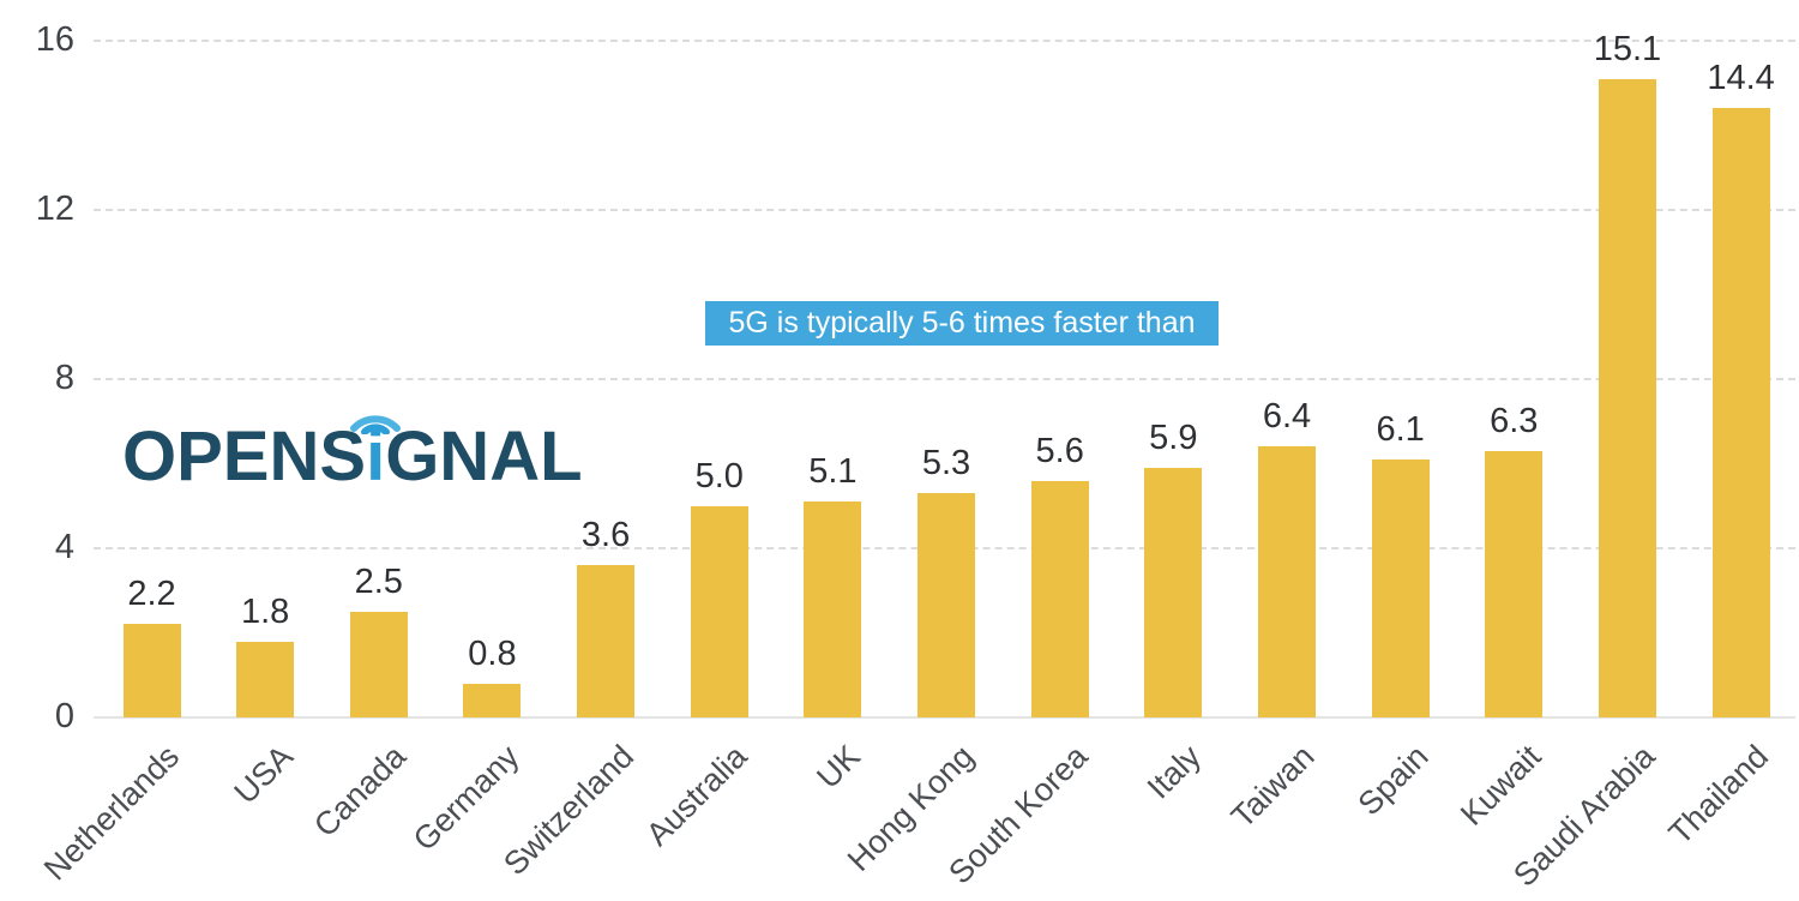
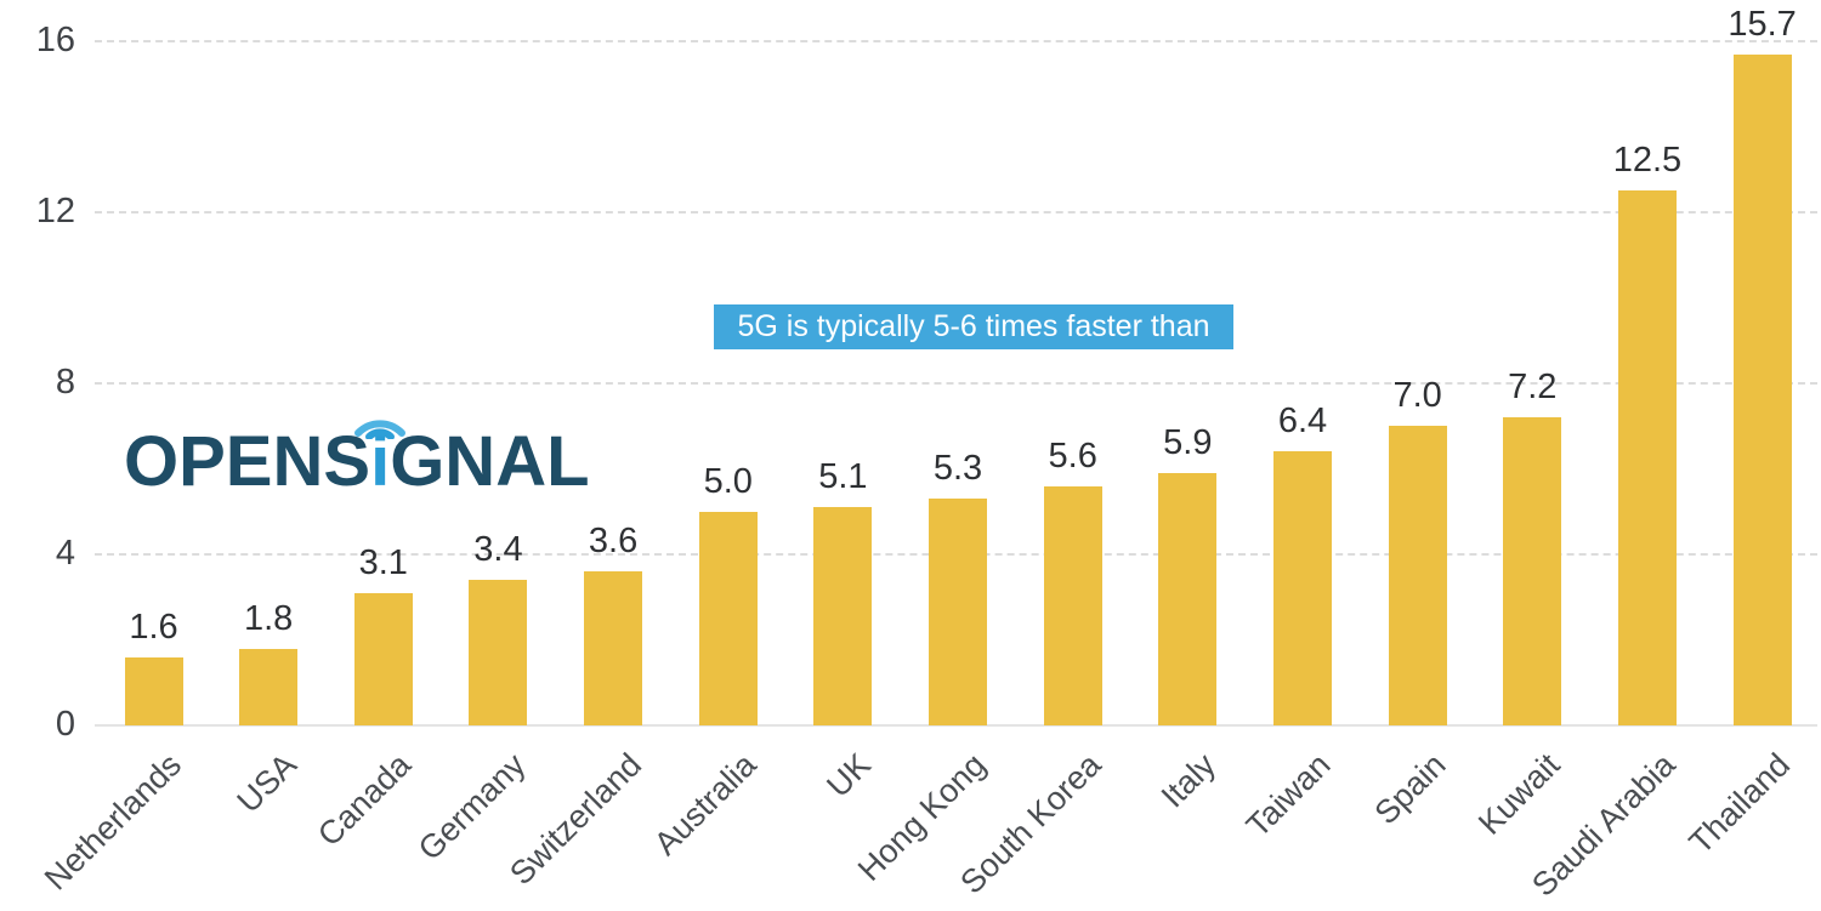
Netherlands: 2.2 -> 1.6
Canada: 2.5 -> 3.1
Germany: 0.8 -> 3.4
Spain: 6.1 -> 7.0
Kuwait: 6.3 -> 7.2
Saudi Arabia: 15.1 -> 12.5
Thailand: 14.4 -> 15.7
